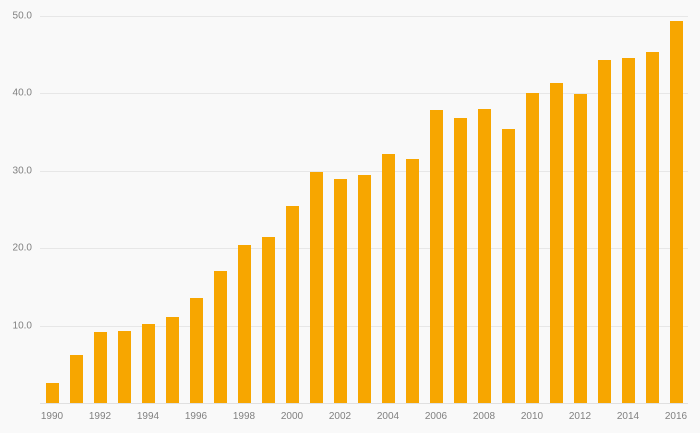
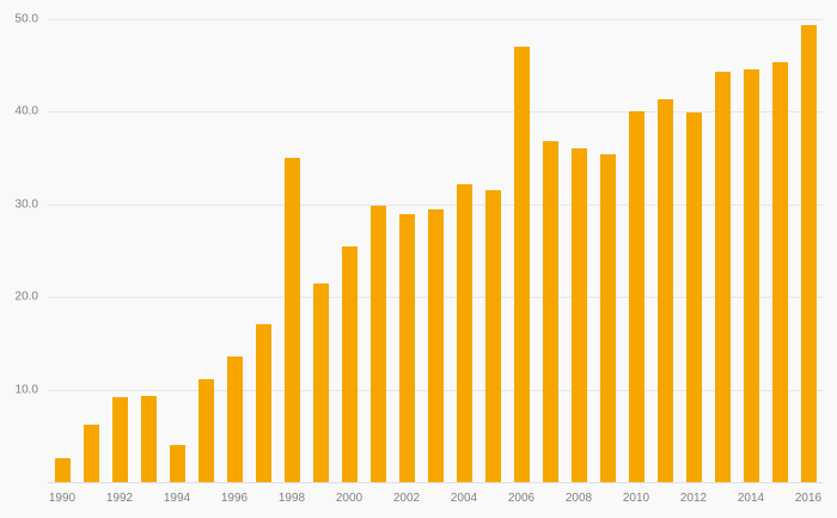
1994: 10 -> 4
1998: 20 -> 35
2006: 38 -> 47
2008: 38 -> 36
